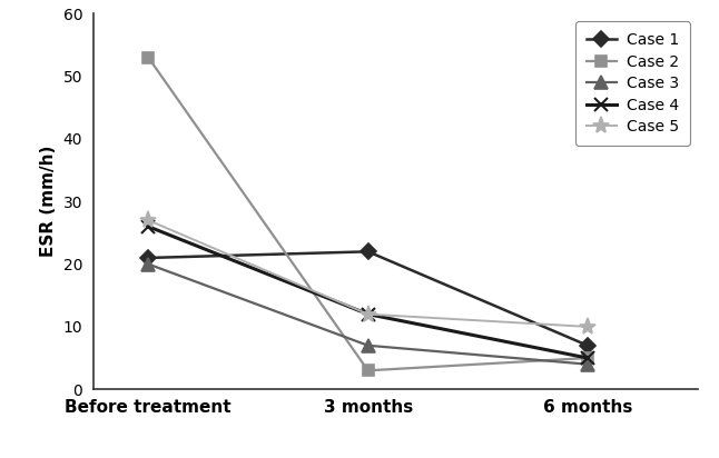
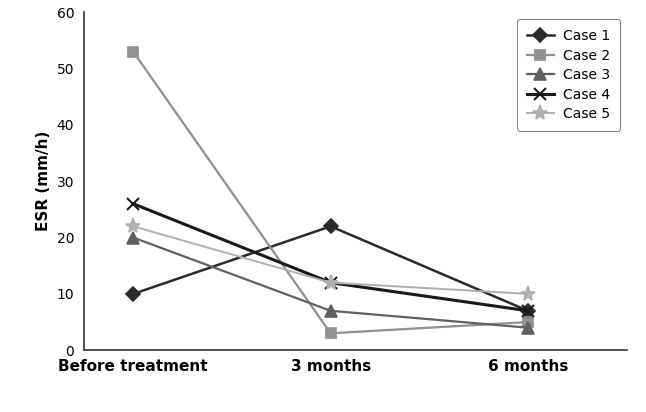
Case 1/Before treatment: 21 -> 10
Case 5/Before treatment: 27 -> 22
Case 4/6 months: 5 -> 7
